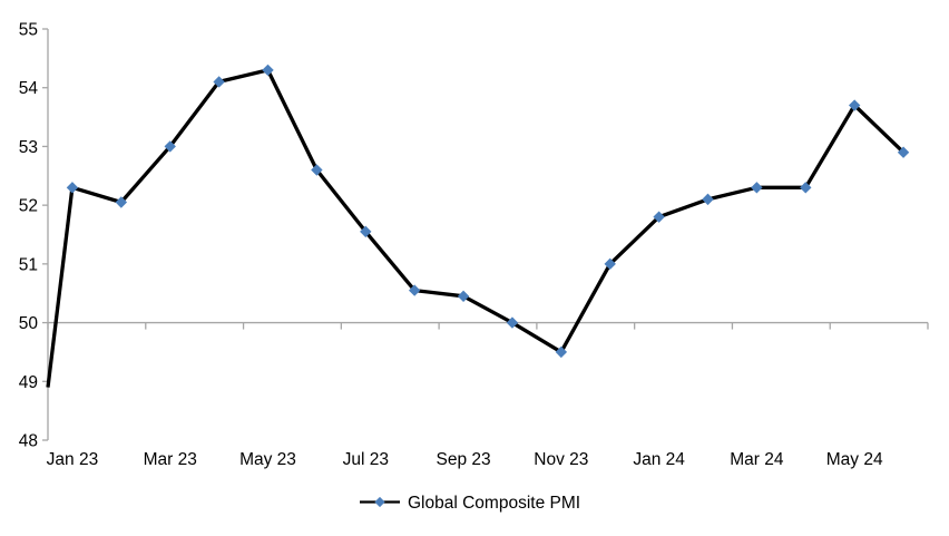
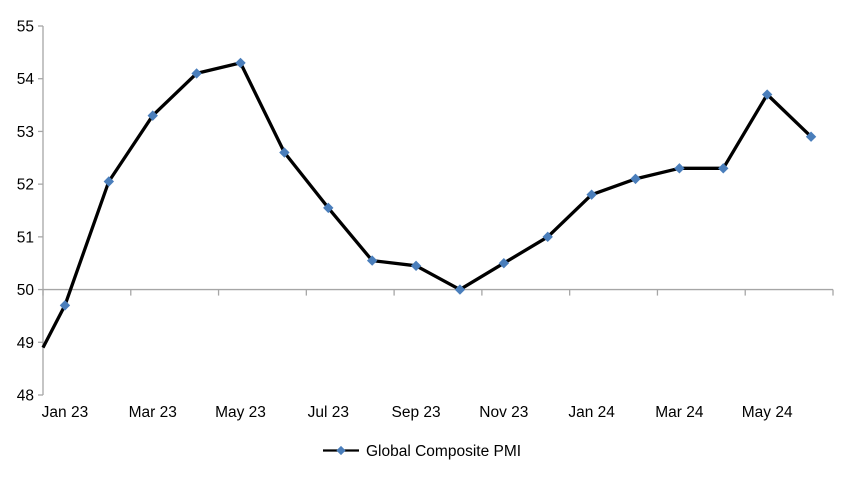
Jan 23: 52.3 -> 49.7
Mar 23: 53.0 -> 53.3
Nov 23: 49.5 -> 50.5
